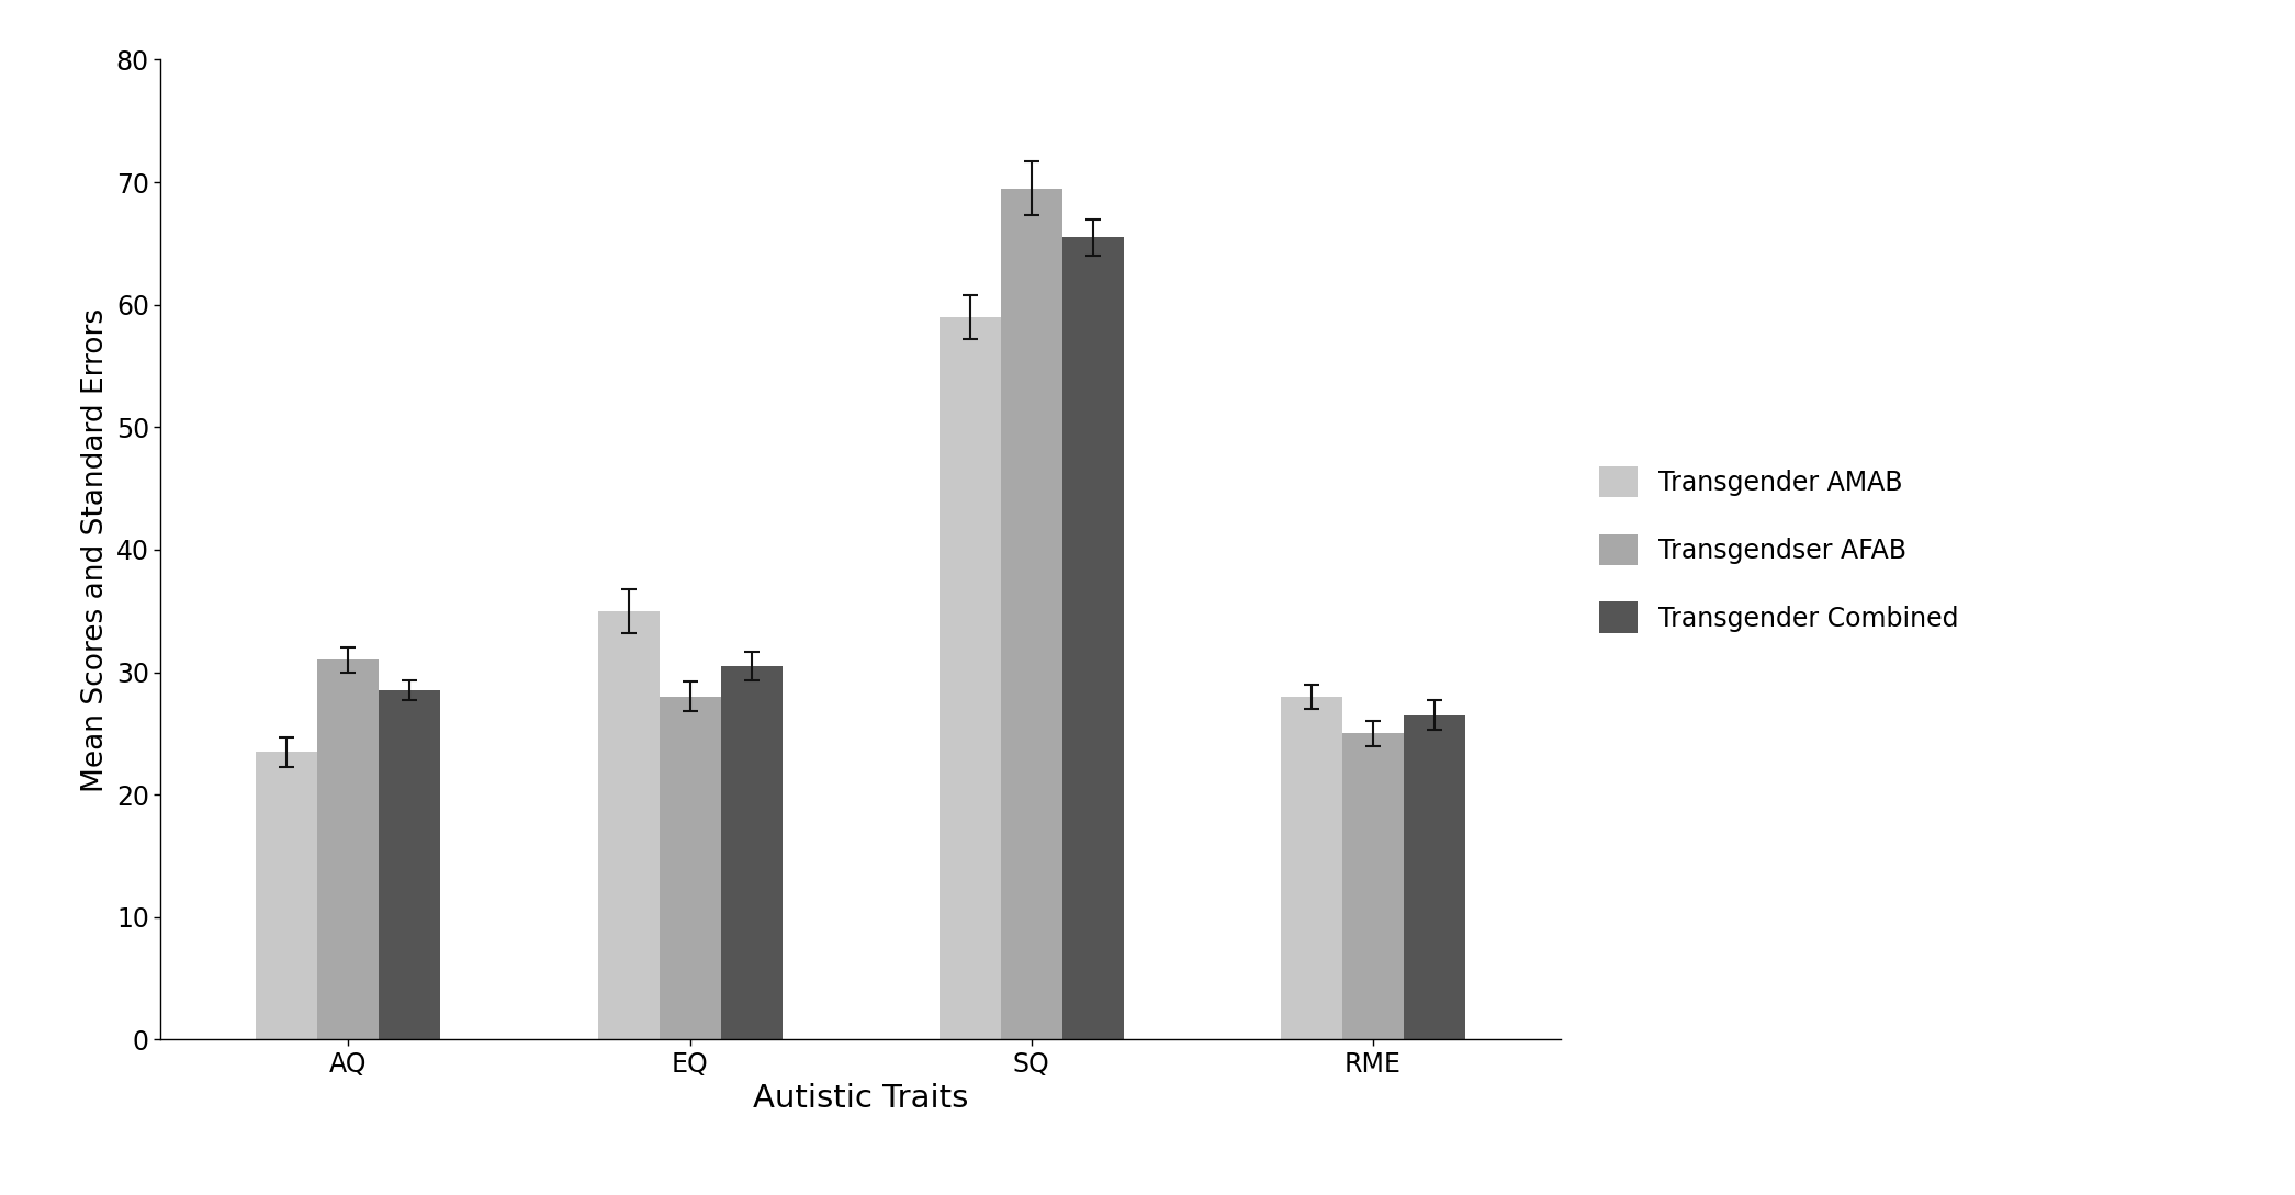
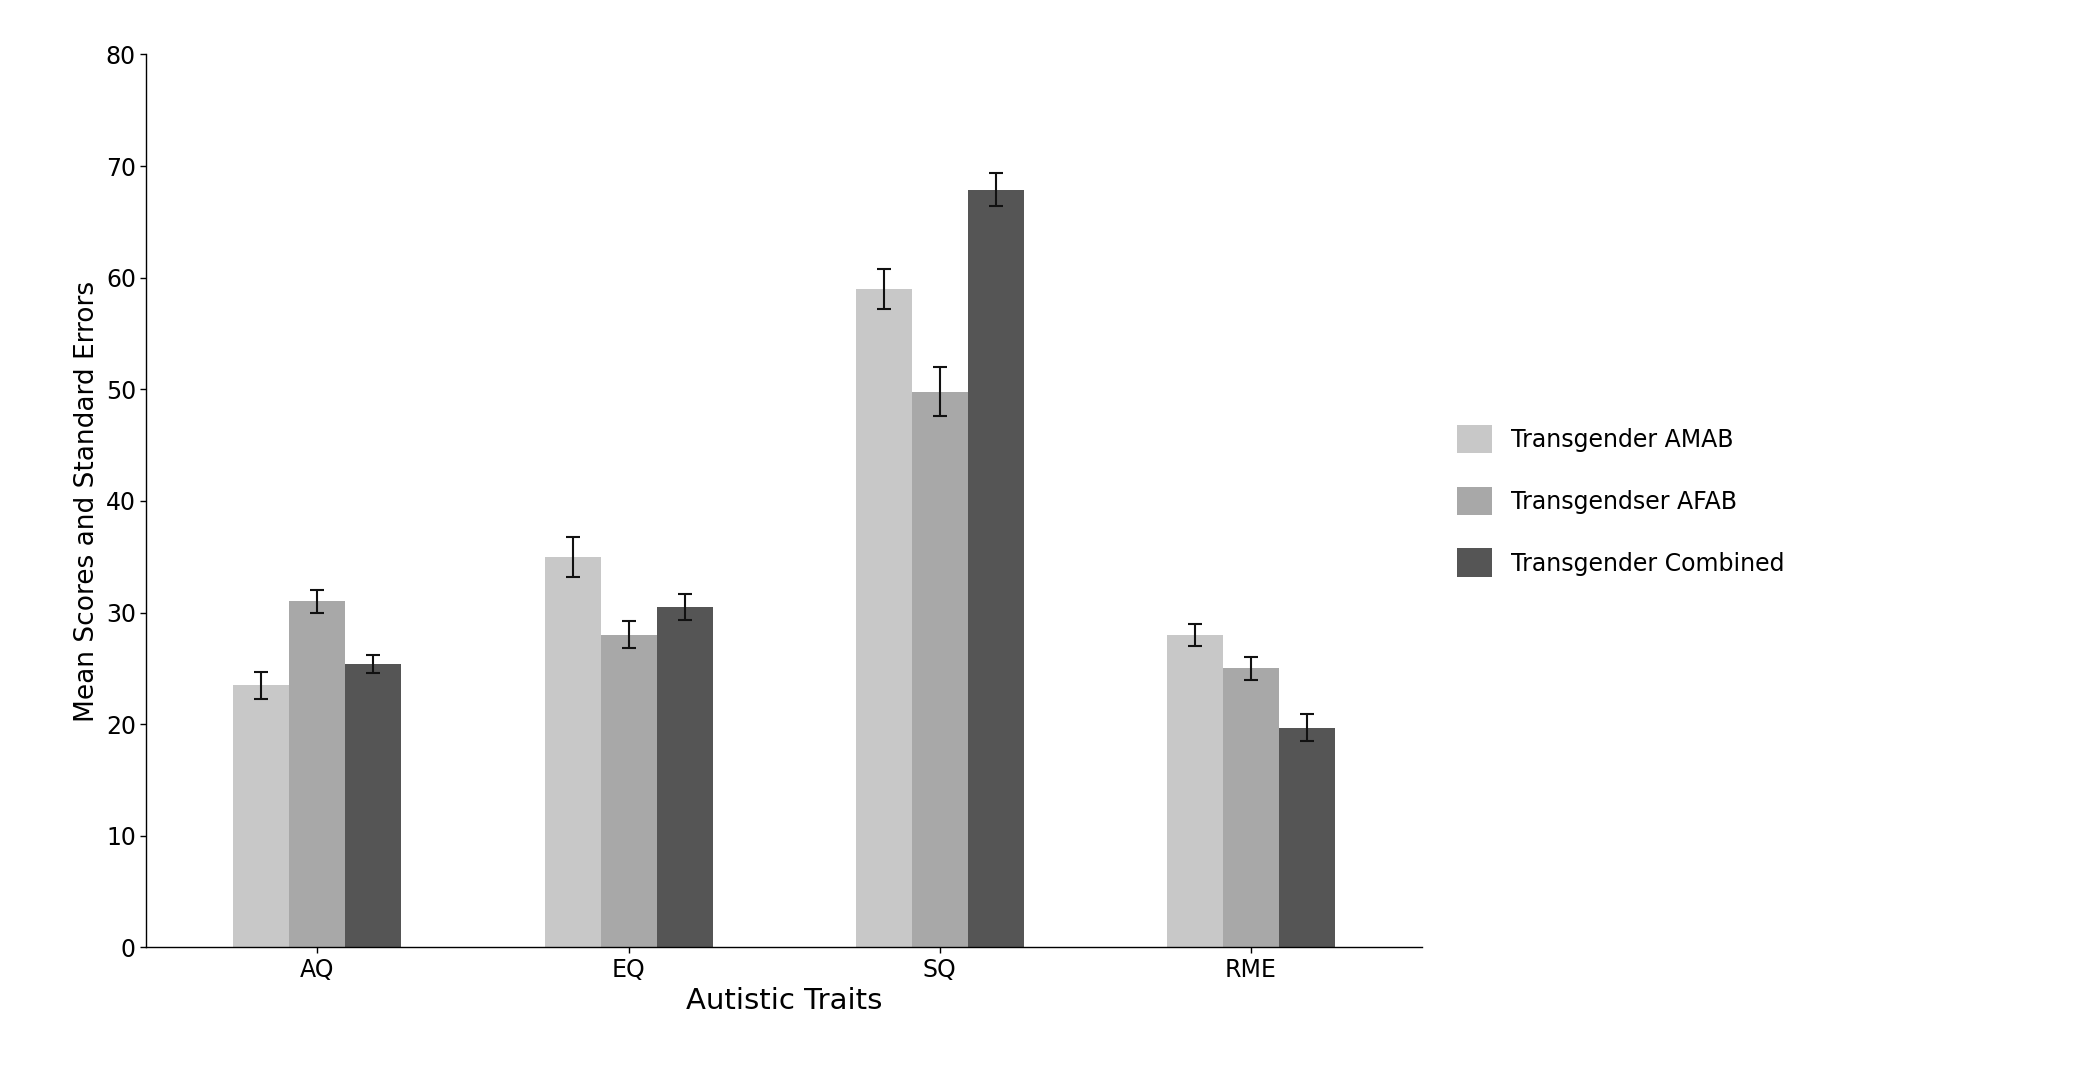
Transgender Combined/AQ: 28.5 -> 25.4
Transgendser AFAB/SQ: 69.5 -> 49.8
Transgender Combined/SQ: 65.5 -> 67.9
Transgender Combined/RME: 26.5 -> 19.7
